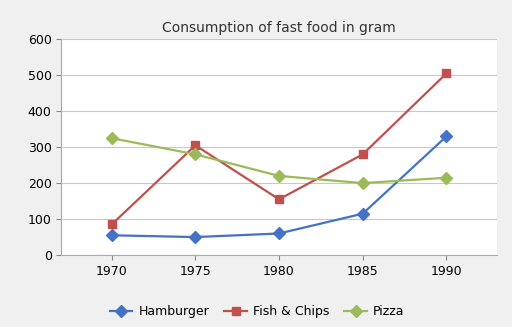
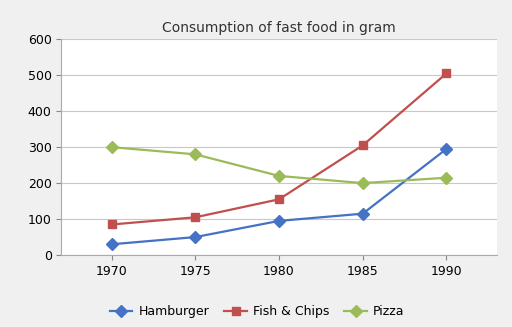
Hamburger/1970: 55 -> 30
Pizza/1970: 325 -> 300
Fish & Chips/1975: 305 -> 105
Hamburger/1980: 60 -> 95
Fish & Chips/1985: 280 -> 305
Hamburger/1990: 330 -> 295
